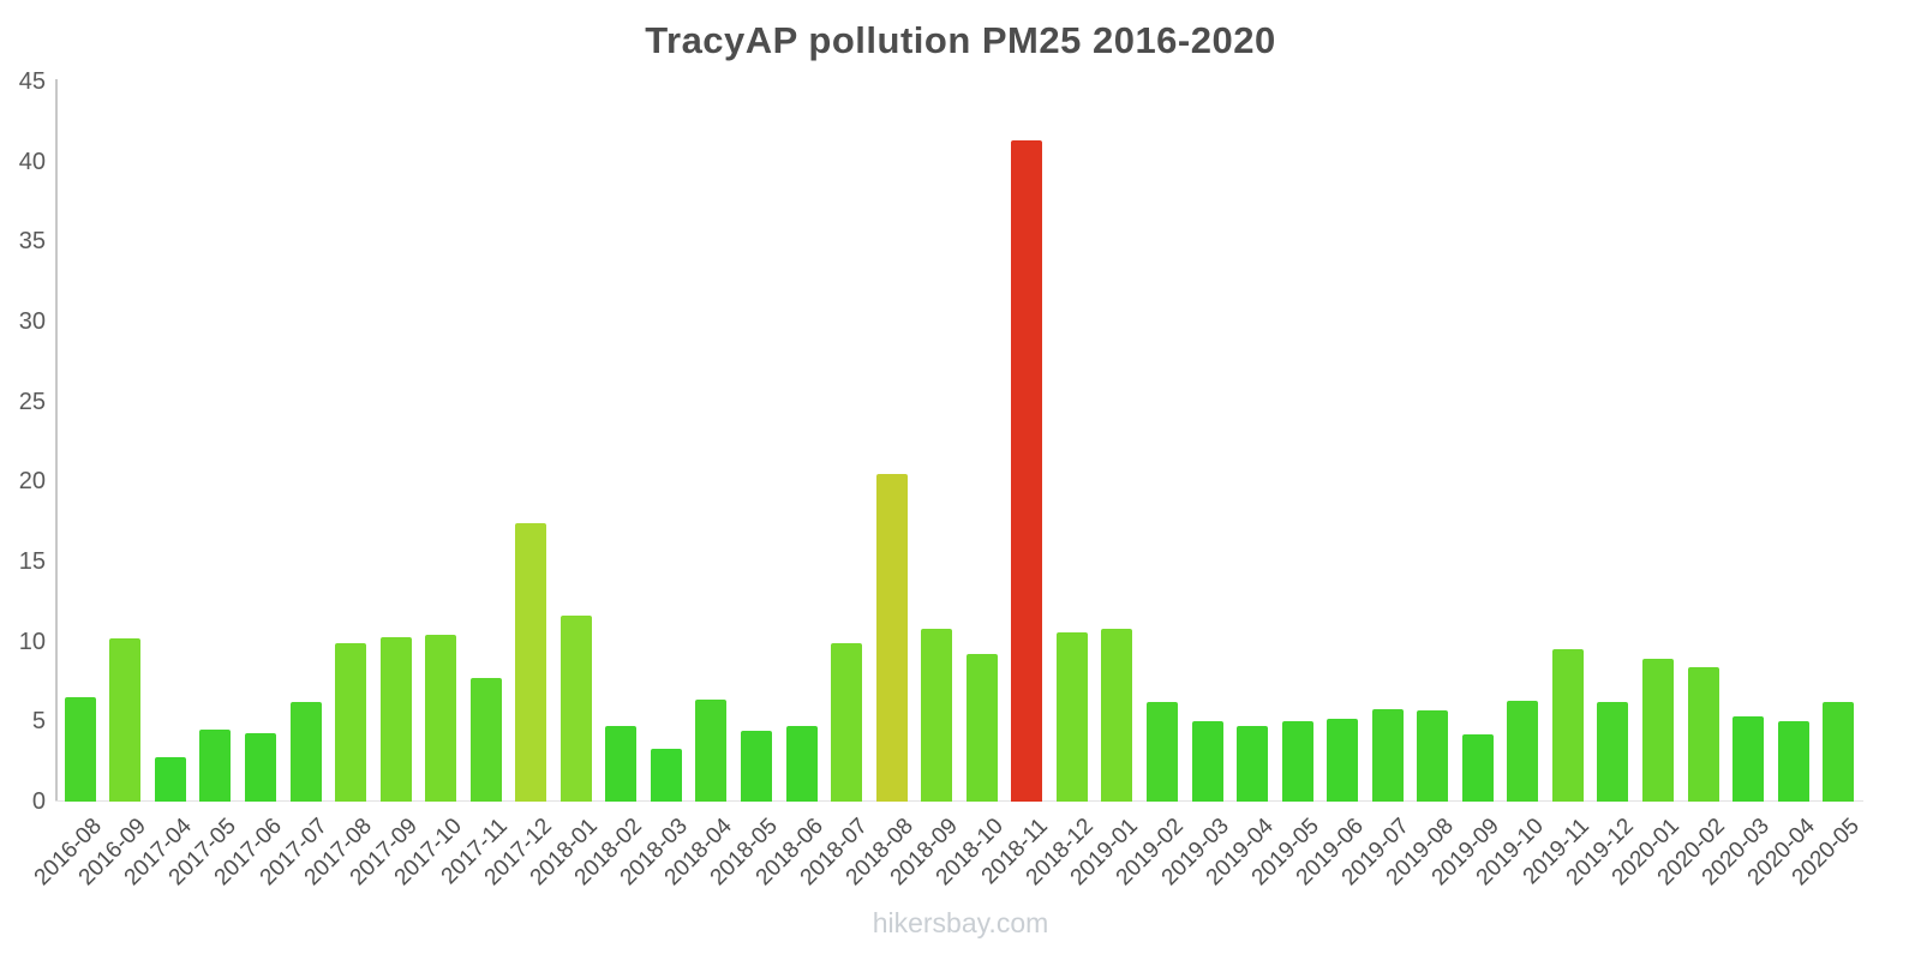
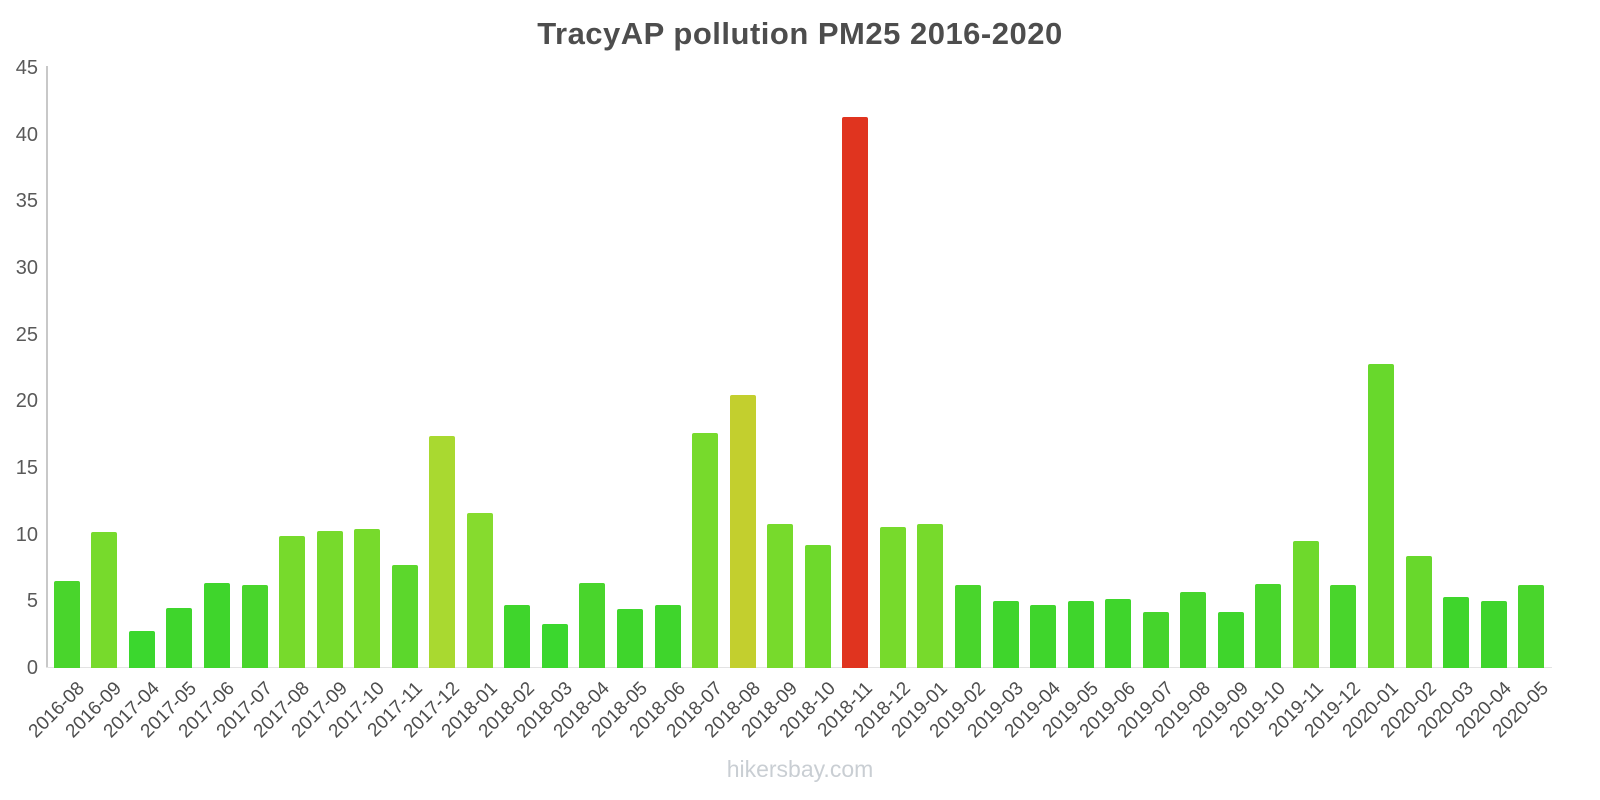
2017-06: 4.3 -> 6.4
2018-07: 9.9 -> 17.6
2019-07: 5.8 -> 4.2
2020-01: 8.9 -> 22.8
